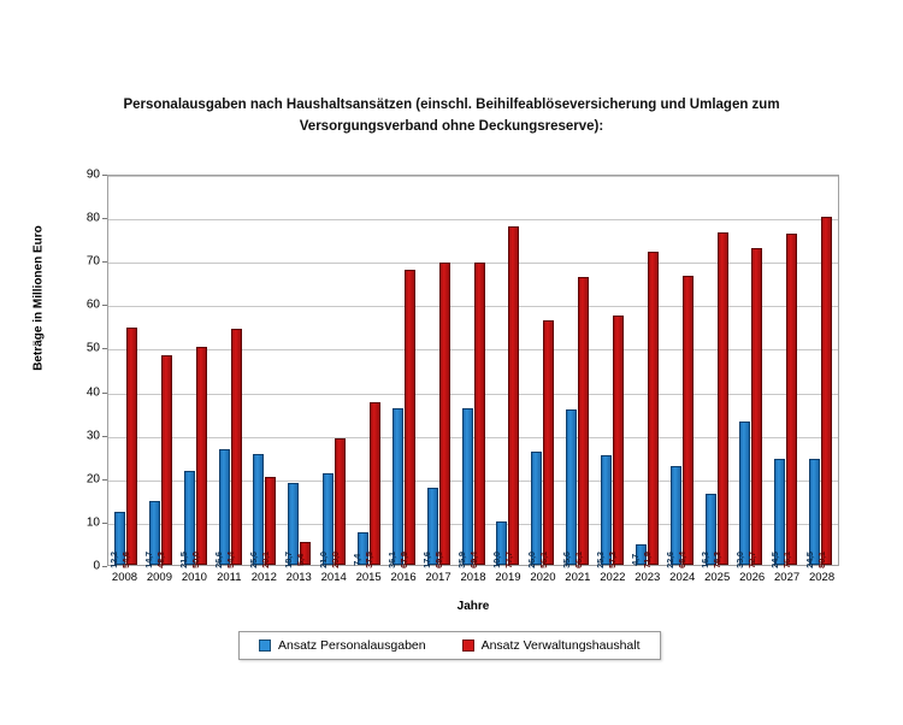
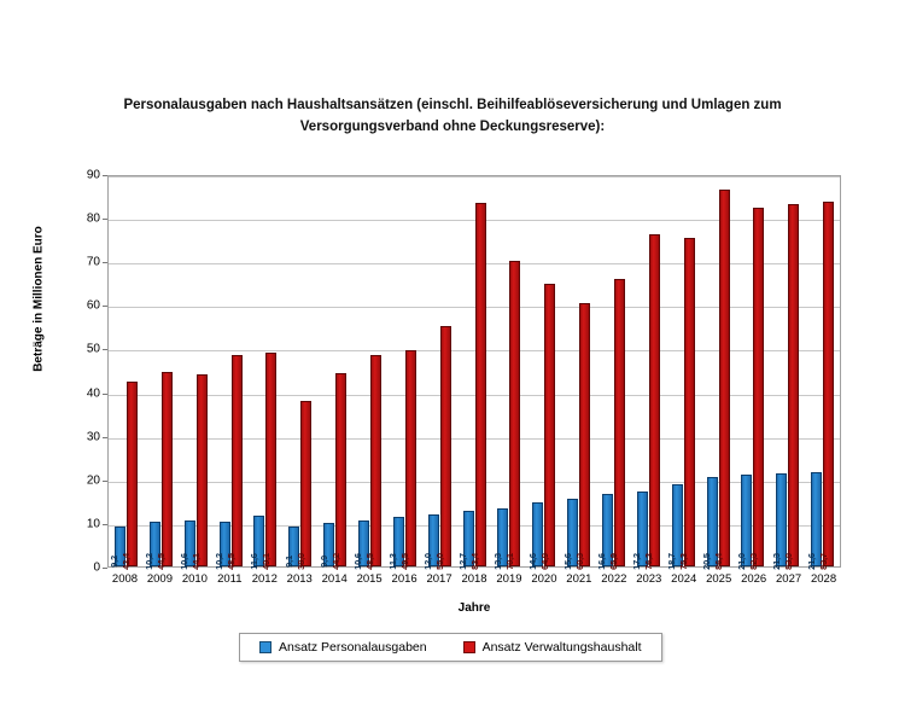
Ansatz Personalausgaben/2008: 12,2 -> 9,2
Ansatz Verwaltungshaushalt/2008: 54,6 -> 42,4
Ansatz Personalausgaben/2009: 14,7 -> 10,2
Ansatz Verwaltungshaushalt/2009: 48,3 -> 44,5
Ansatz Personalausgaben/2010: 21,5 -> 10,6
Ansatz Verwaltungshaushalt/2010: 50,0 -> 44,1
Ansatz Personalausgaben/2011: 26,6 -> 10,2
Ansatz Verwaltungshaushalt/2011: 54,4 -> 48,5
Ansatz Personalausgaben/2012: 25,6 -> 11,6
Ansatz Verwaltungshaushalt/2012: 20,1 -> 49,1
Ansatz Personalausgaben/2013: 18,7 -> 9,1
Ansatz Verwaltungshaushalt/2013: 5,4 -> 38,0
Ansatz Personalausgaben/2014: 21,0 -> 9,9
Ansatz Verwaltungshaushalt/2014: 29,0 -> 44,2
Ansatz Personalausgaben/2015: 7,4 -> 10,6
Ansatz Verwaltungshaushalt/2015: 37,5 -> 48,5
Ansatz Personalausgaben/2016: 36,1 -> 11,3
Ansatz Verwaltungshaushalt/2016: 67,9 -> 49,5
Ansatz Personalausgaben/2017: 17,6 -> 12,0
Ansatz Verwaltungshaushalt/2017: 69,5 -> 55,0
Ansatz Personalausgaben/2018: 35,9 -> 12,7
Ansatz Verwaltungshaushalt/2018: 69,4 -> 83,4
Ansatz Personalausgaben/2019: 10,0 -> 13,3
Ansatz Verwaltungshaushalt/2019: 77,7 -> 70,1
Ansatz Personalausgaben/2020: 26,0 -> 14,6
Ansatz Verwaltungshaushalt/2020: 56,1 -> 64,9
Ansatz Personalausgaben/2021: 35,6 -> 15,6
Ansatz Verwaltungshaushalt/2021: 66,1 -> 60,3
Ansatz Personalausgaben/2022: 25,3 -> 16,6
Ansatz Verwaltungshaushalt/2022: 57,2 -> 65,9
Ansatz Personalausgaben/2023: 4,7 -> 17,2
Ansatz Verwaltungshaushalt/2023: 71,9 -> 76,2
Ansatz Personalausgaben/2024: 22,6 -> 18,7
Ansatz Verwaltungshaushalt/2024: 66,4 -> 75,3
Ansatz Personalausgaben/2025: 16,3 -> 20,5
Ansatz Verwaltungshaushalt/2025: 76,3 -> 86,4
Ansatz Personalausgaben/2026: 33,0 -> 21,0
Ansatz Verwaltungshaushalt/2026: 72,7 -> 82,3
Ansatz Personalausgaben/2027: 24,5 -> 21,3
Ansatz Verwaltungshaushalt/2027: 76,1 -> 83,0
Ansatz Personalausgaben/2028: 24,5 -> 21,6
Ansatz Verwaltungshaushalt/2028: 80,1 -> 83,7
